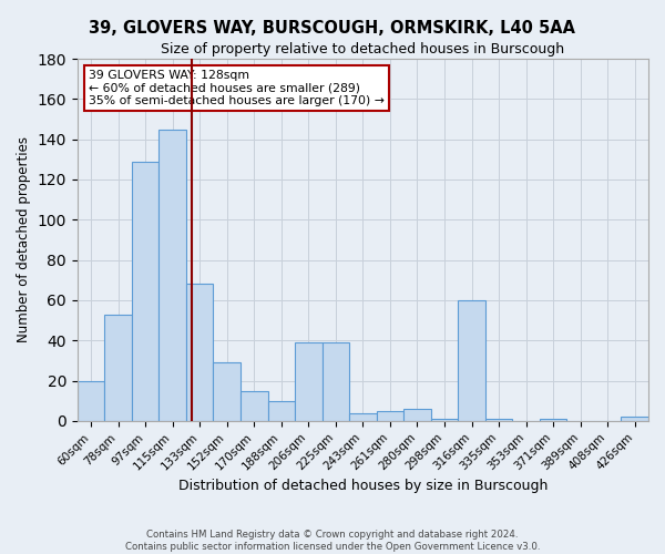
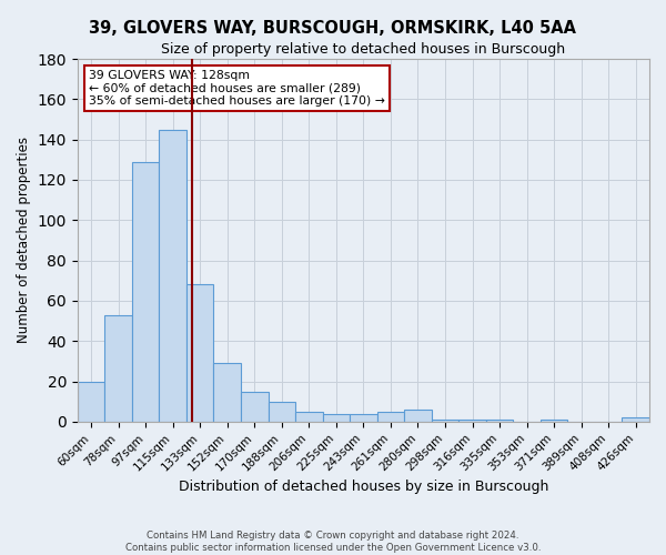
206sqm: 39 -> 5
225sqm: 39 -> 4
316sqm: 60 -> 1
